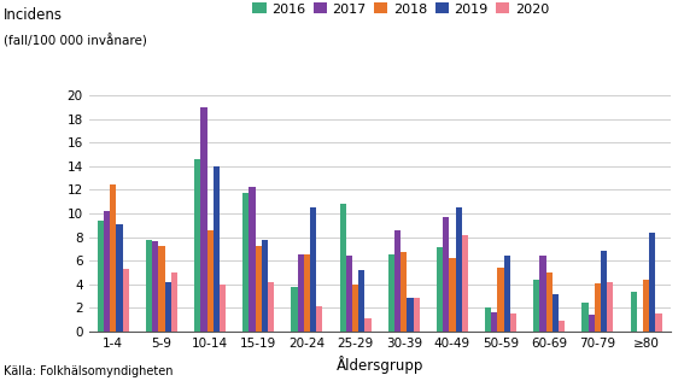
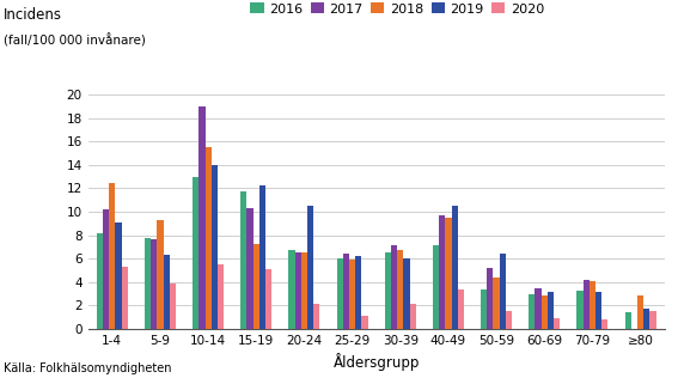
2016/1-4: 9.4 -> 8.2
2018/5-9: 7.2 -> 9.3
2019/5-9: 4.2 -> 6.3
2020/5-9: 5.0 -> 3.9
2016/10-14: 14.6 -> 13.0
2018/10-14: 8.6 -> 15.5
2020/10-14: 4.0 -> 5.5
2017/15-19: 12.2 -> 10.3
2019/15-19: 7.8 -> 12.2
2020/15-19: 4.2 -> 5.1
2016/20-24: 3.8 -> 6.7
2016/25-29: 10.8 -> 6.0
2018/25-29: 4.0 -> 5.9
2019/25-29: 5.2 -> 6.2
2017/30-39: 8.6 -> 7.1
2019/30-39: 2.8 -> 6.0
2020/30-39: 2.8 -> 2.1
2018/40-49: 6.2 -> 9.5
2020/40-49: 8.2 -> 3.4
2016/50-59: 2.0 -> 3.4
2017/50-59: 1.6 -> 5.2
2018/50-59: 5.4 -> 4.4
2016/60-69: 4.4 -> 3.0
2017/60-69: 6.4 -> 3.5
2018/60-69: 5.0 -> 2.8
2016/70-79: 2.4 -> 3.3
2017/70-79: 1.4 -> 4.2
2019/70-79: 6.8 -> 3.2
2020/70-79: 4.2 -> 0.8
2016/≥80: 3.4 -> 1.4
2018/≥80: 4.4 -> 2.9
2019/≥80: 8.4 -> 1.7
